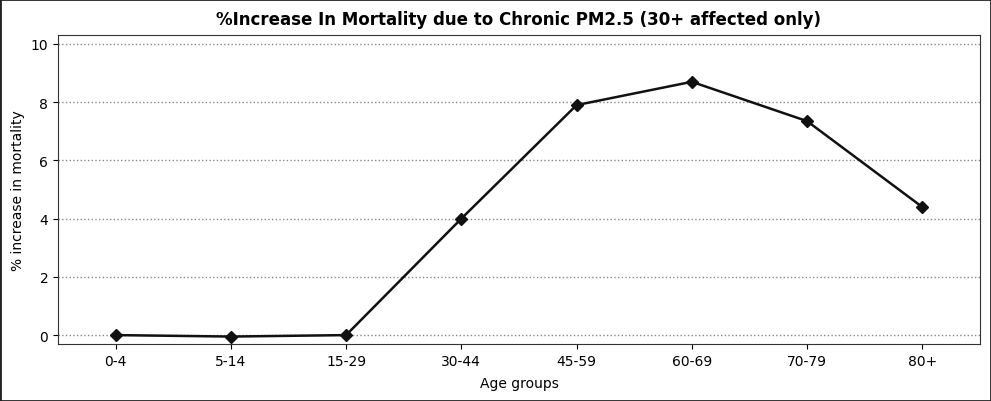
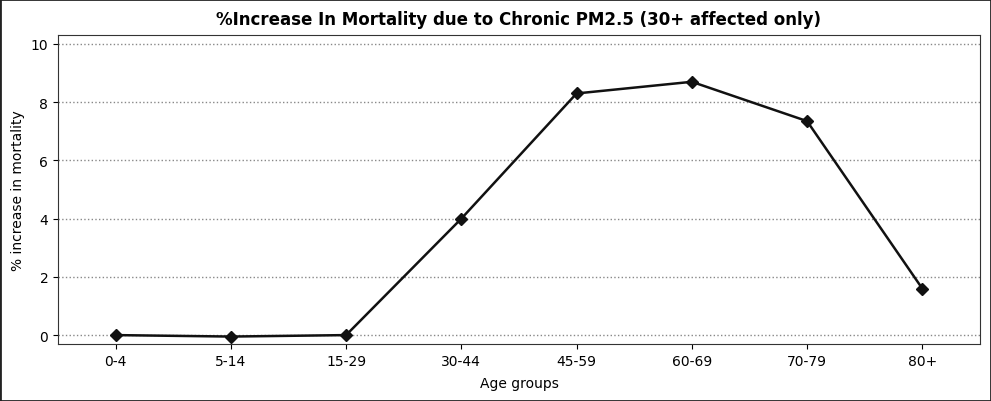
45-59: 7.90 -> 8.30
80+: 4.40 -> 1.60
